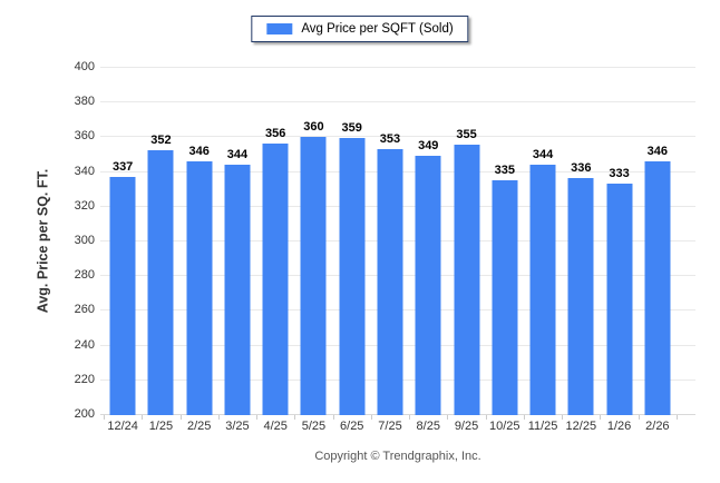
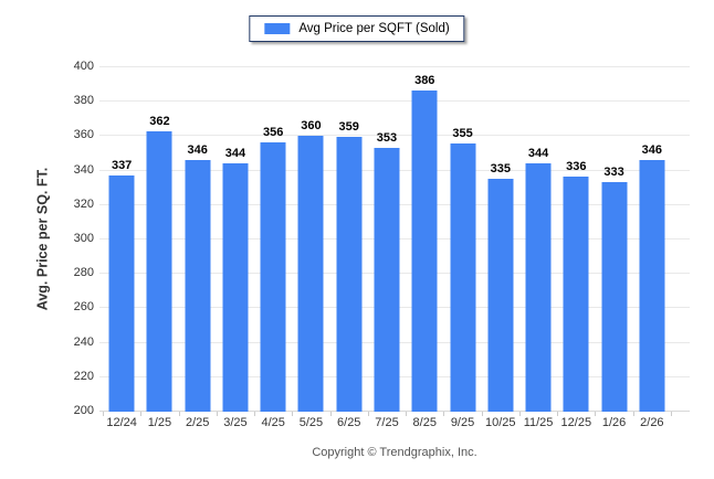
1/25: 352 -> 362
8/25: 349 -> 386
